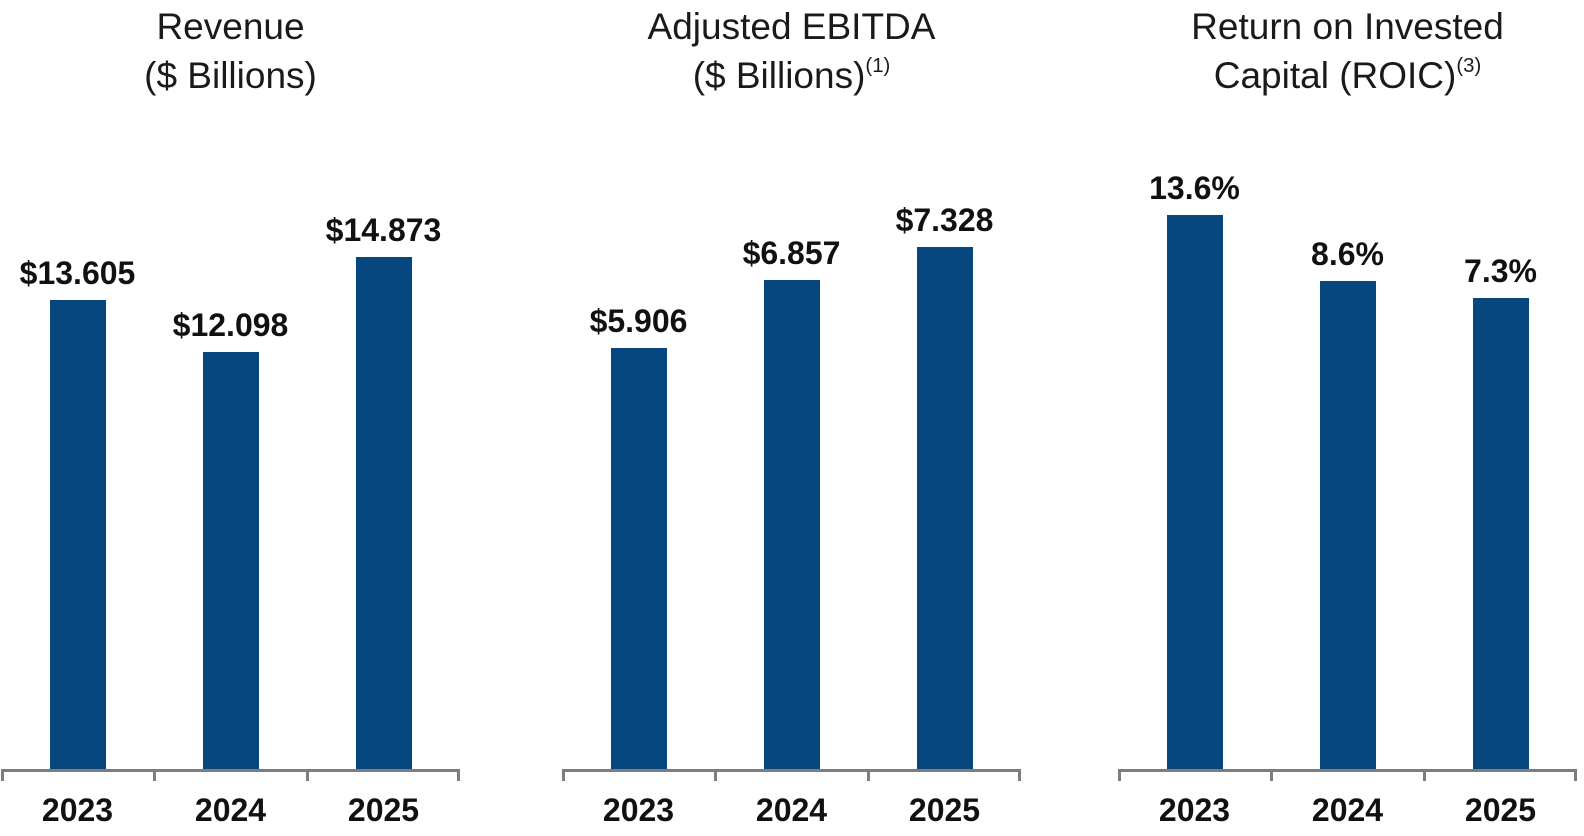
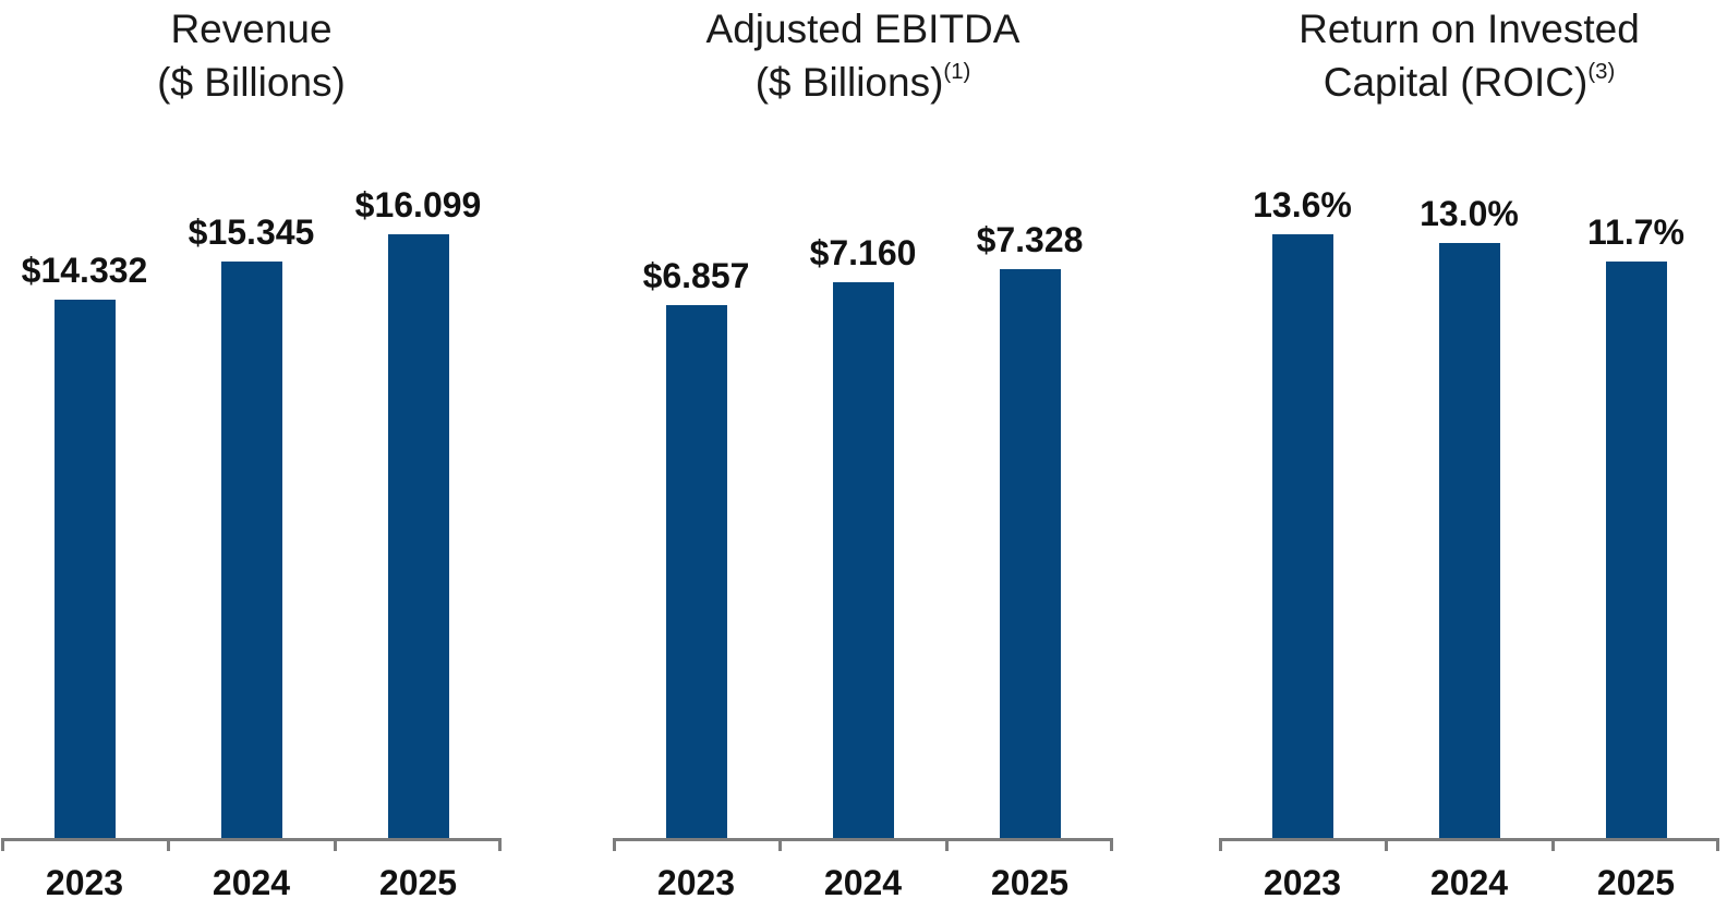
Revenue ($ Billions)/2023: $13.605 -> $14.332
Revenue ($ Billions)/2024: $12.098 -> $15.345
Revenue ($ Billions)/2025: $14.873 -> $16.099
Adjusted EBITDA ($ Billions)(1)/2023: $5.906 -> $6.857
Adjusted EBITDA ($ Billions)(1)/2024: $6.857 -> $7.160
Return on Invested Capital (ROIC)(3)/2024: 8.6% -> 13.0%
Return on Invested Capital (ROIC)(3)/2025: 7.3% -> 11.7%
